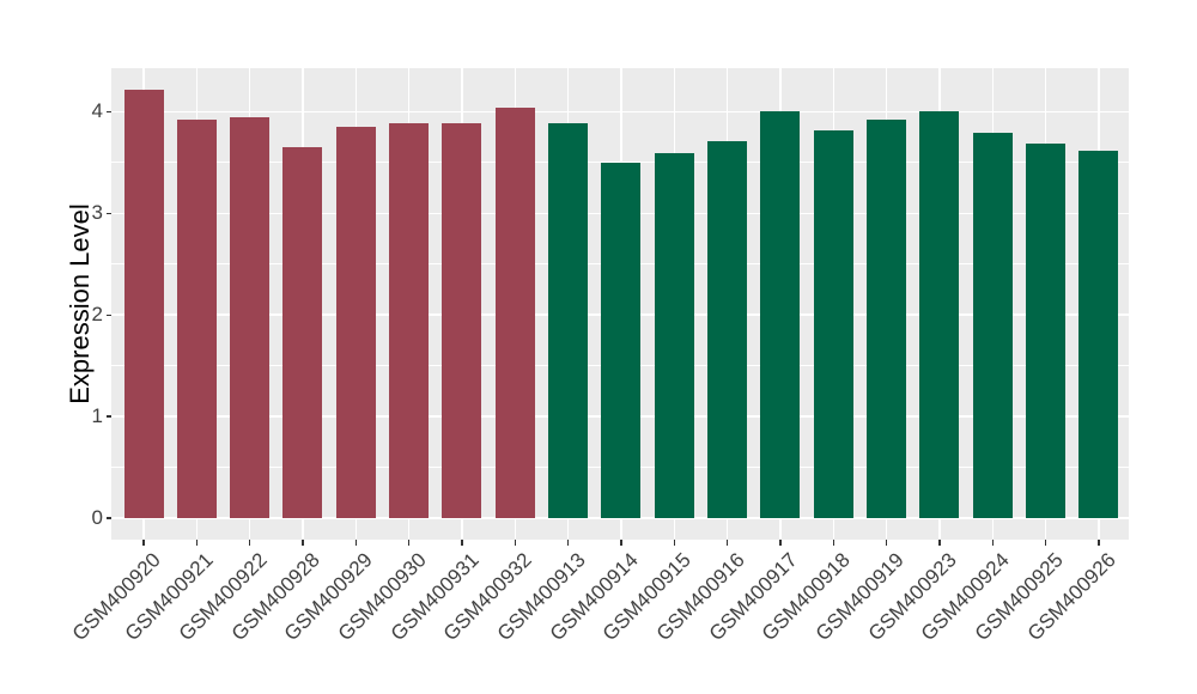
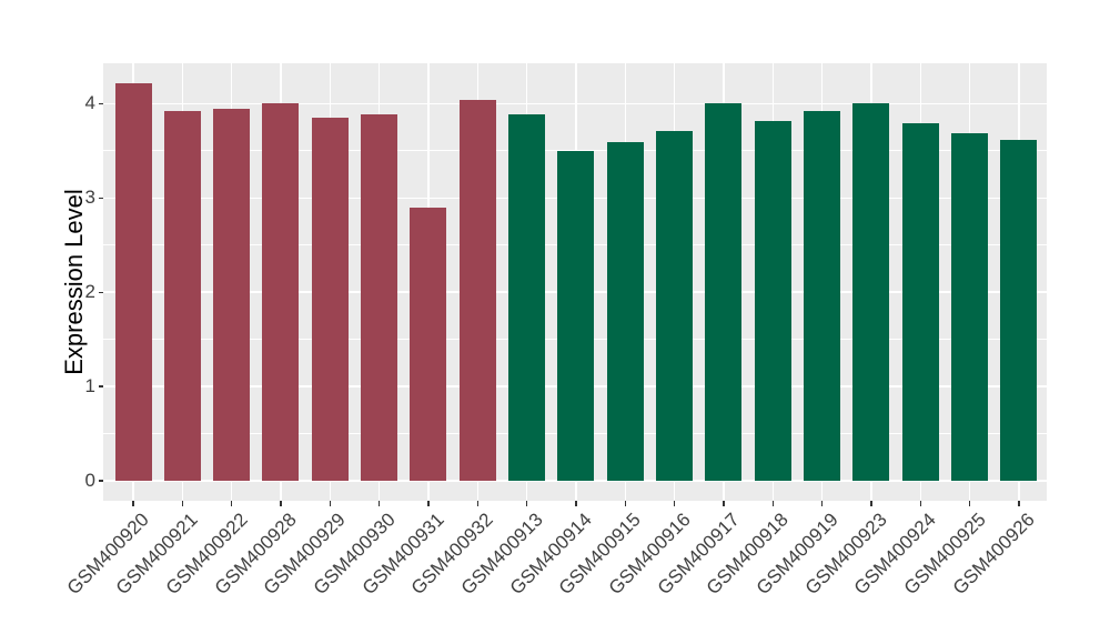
GSM400928: 3.6 -> 4.0
GSM400931: 3.9 -> 2.9
